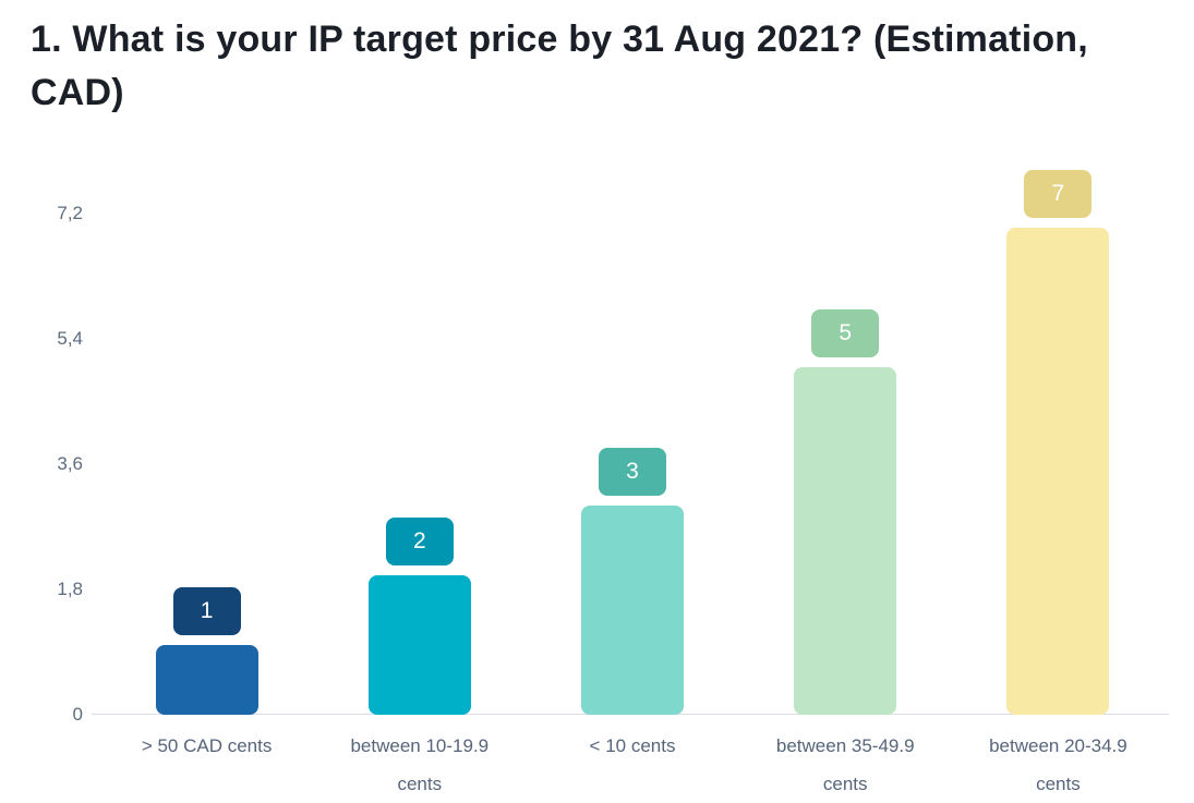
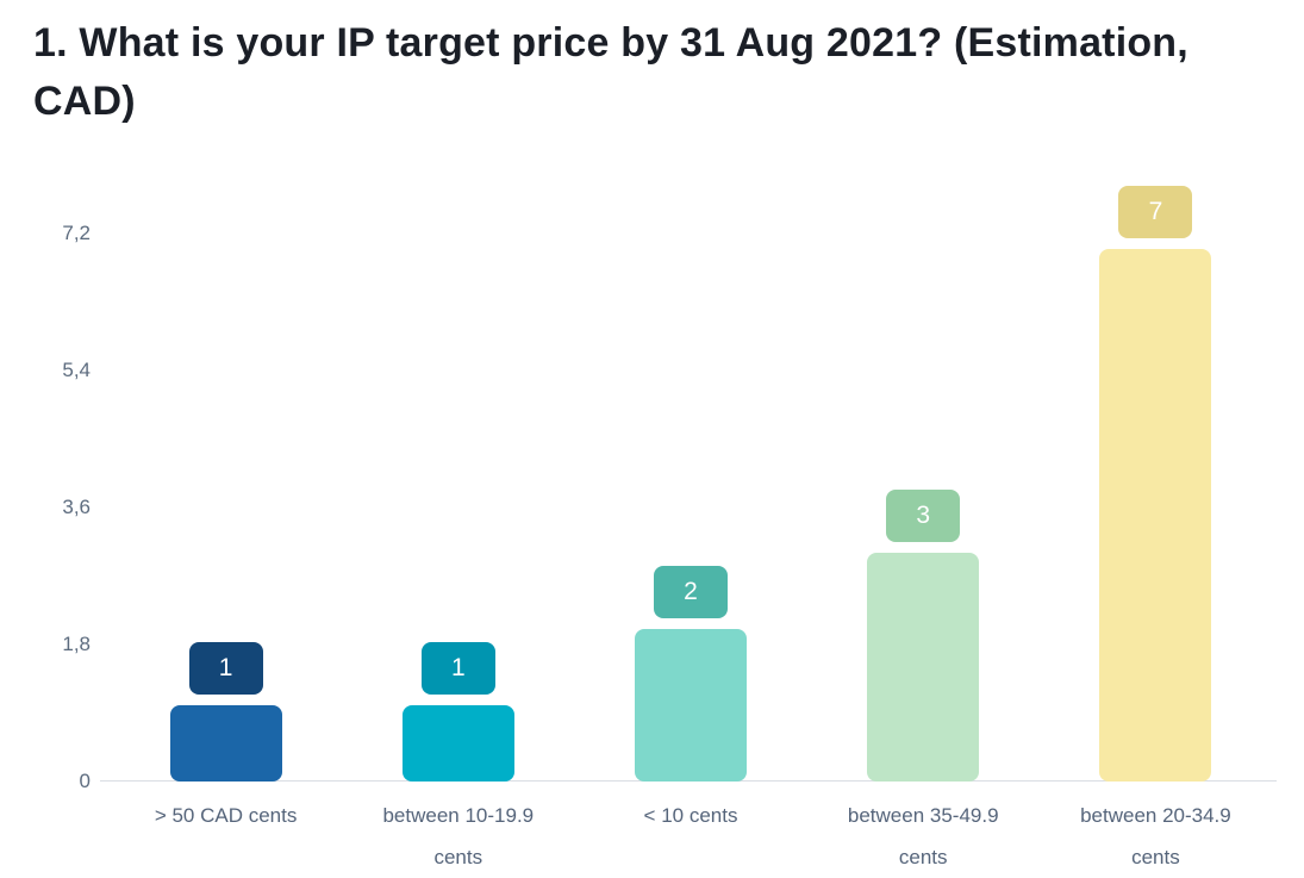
between 10-19.9 cents: 2 -> 1
< 10 cents: 3 -> 2
between 35-49.9 cents: 5 -> 3
